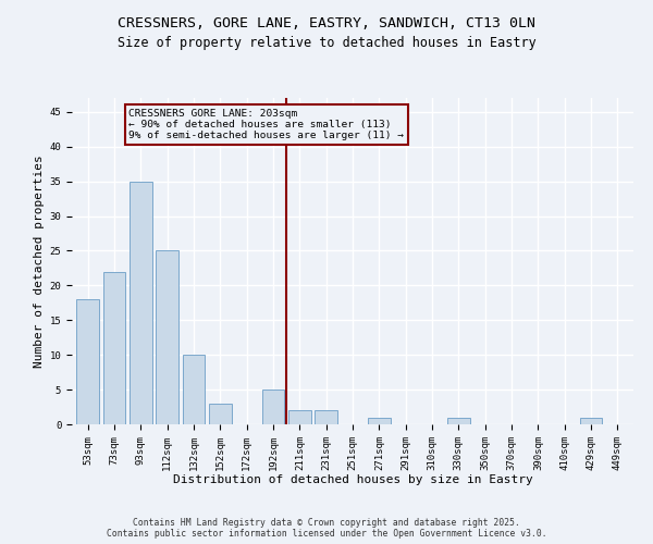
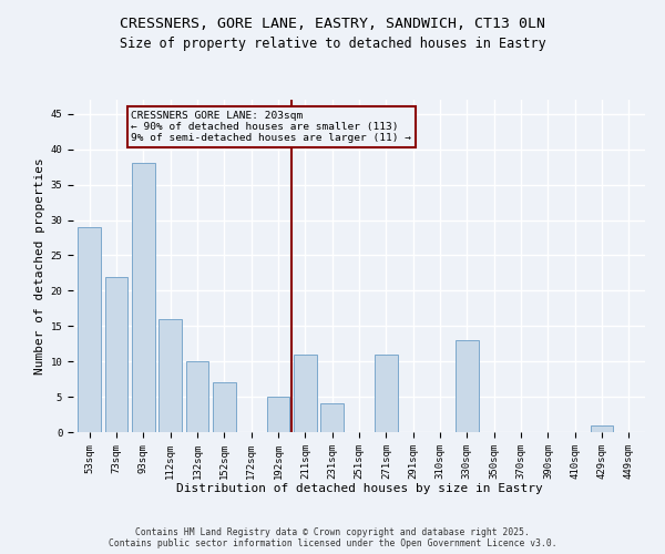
53sqm: 18 -> 29
93sqm: 35 -> 38
112sqm: 25 -> 16
152sqm: 3 -> 7
211sqm: 2 -> 11
231sqm: 2 -> 4
271sqm: 1 -> 11
330sqm: 1 -> 13
